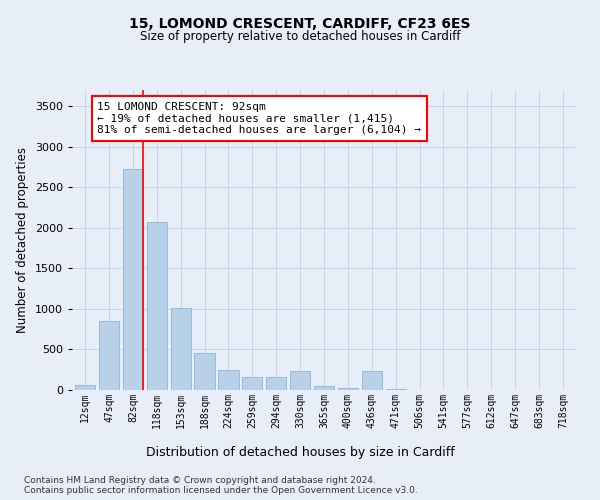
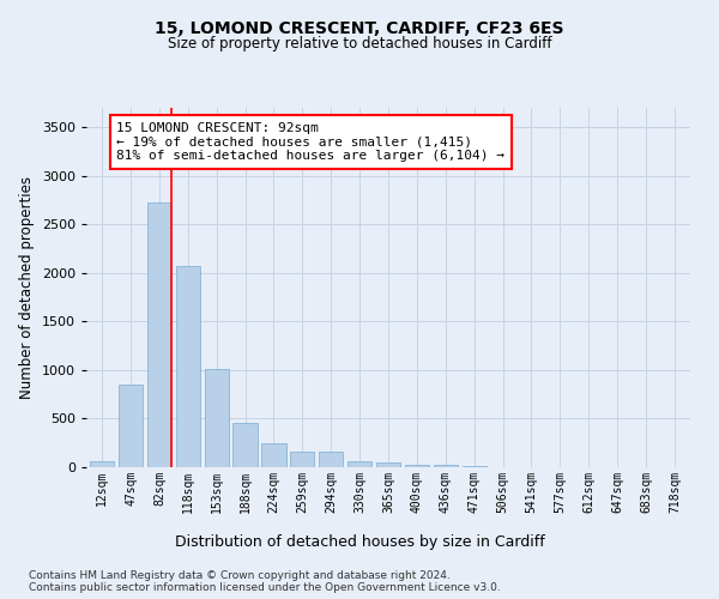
330sqm: 240 -> 60
436sqm: 240 -> 20
